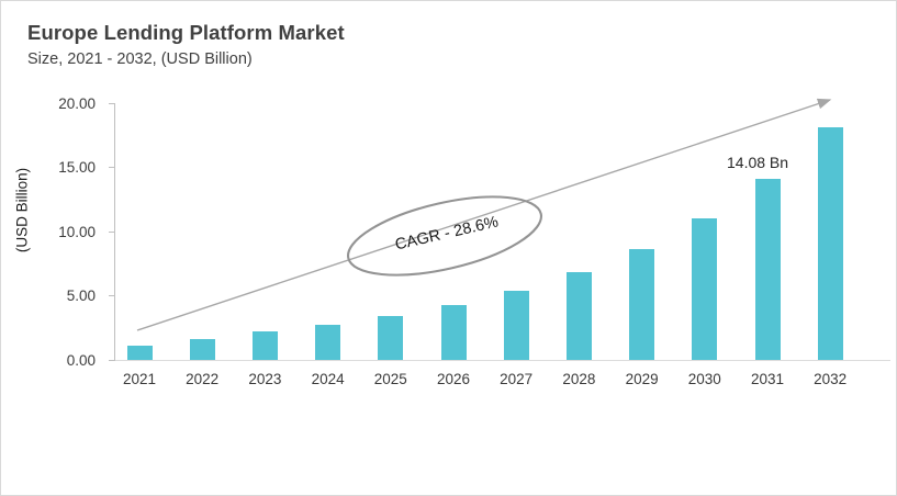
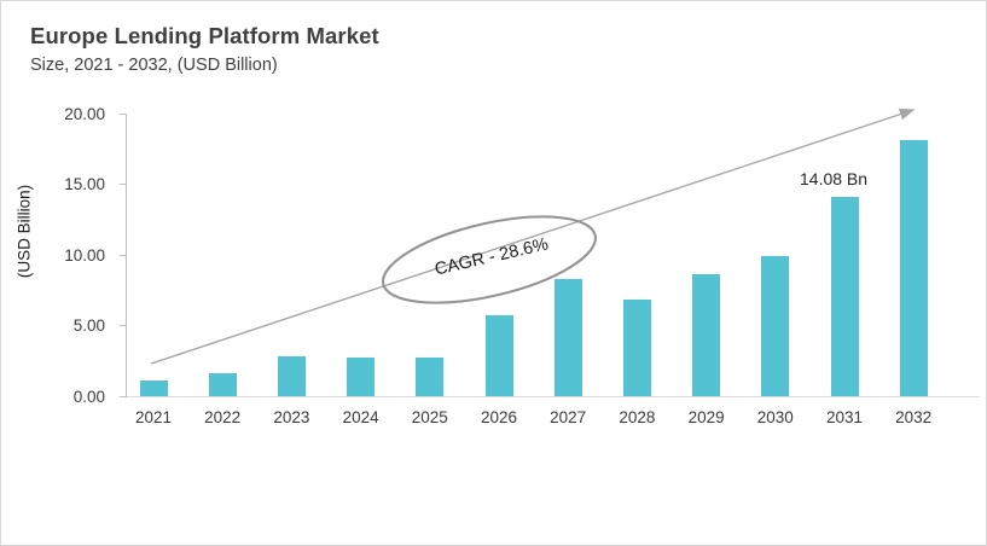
2023: 2.2 -> 2.8
2025: 3.4 -> 2.7
2026: 4.3 -> 5.7
2027: 5.3 -> 8.3
2030: 11.0 -> 9.9
